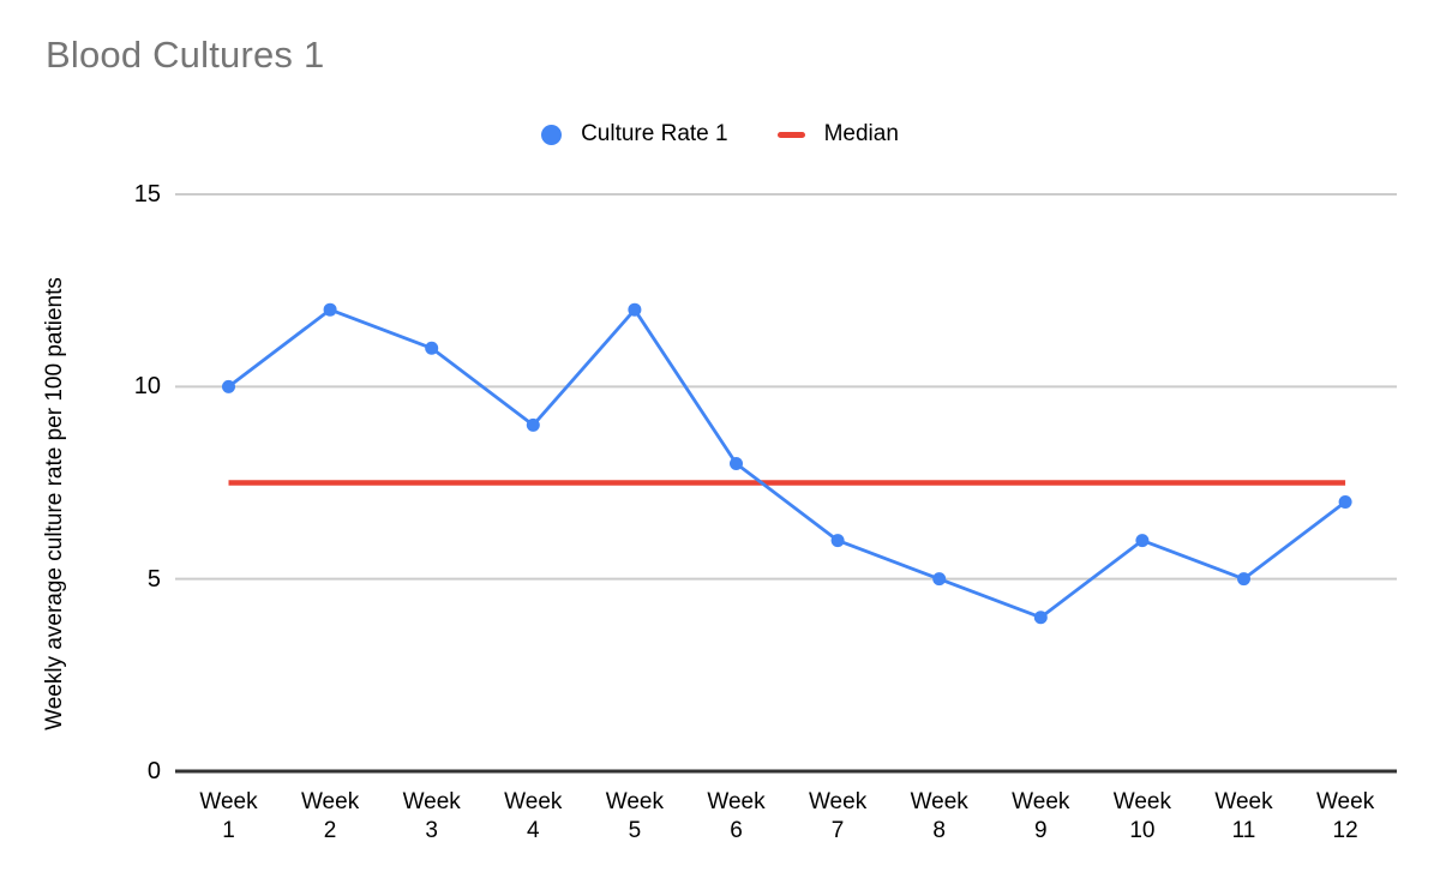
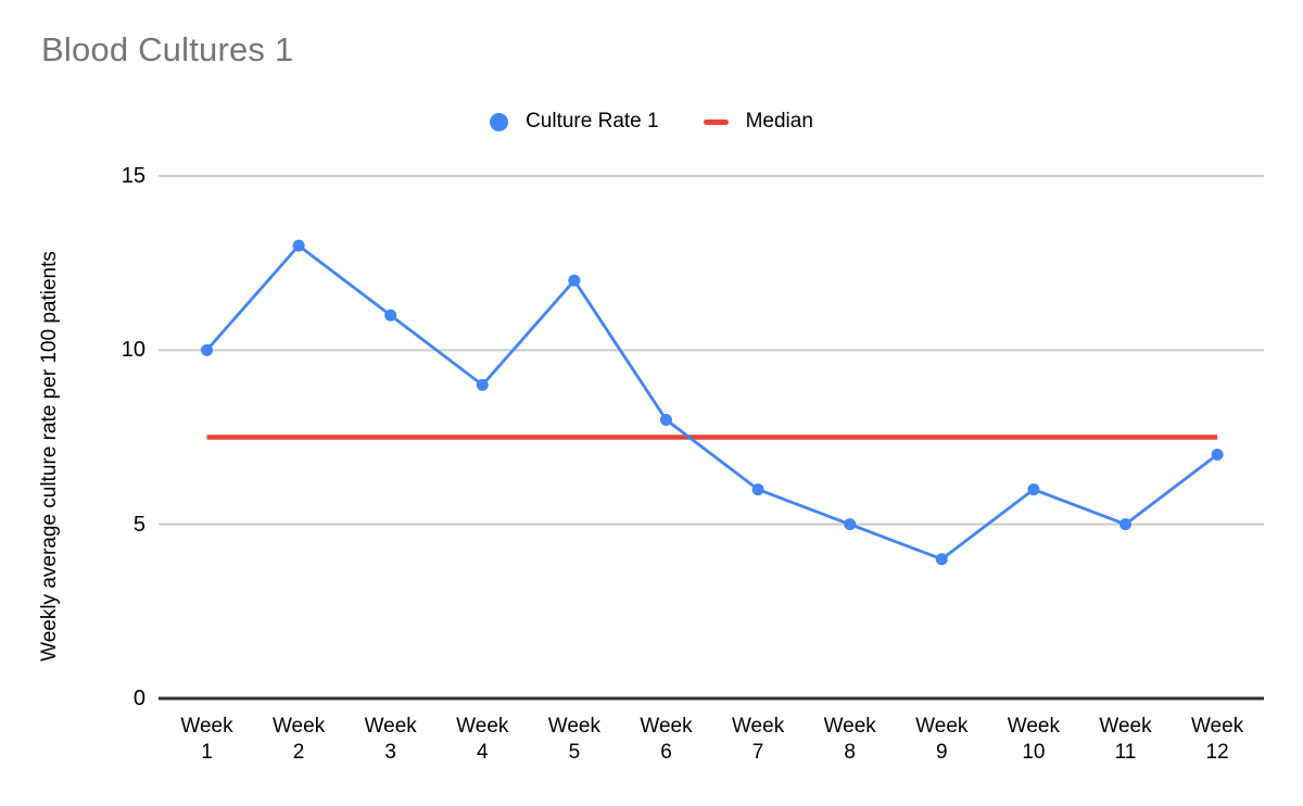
Culture Rate 1/Week 2: 12 -> 13
